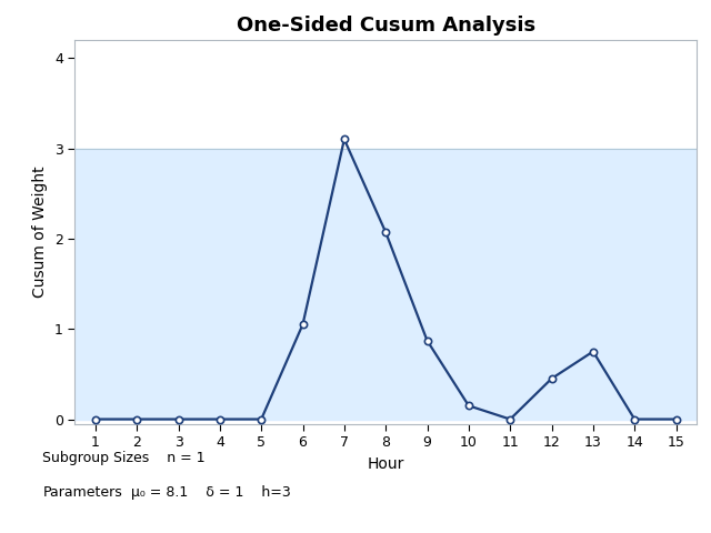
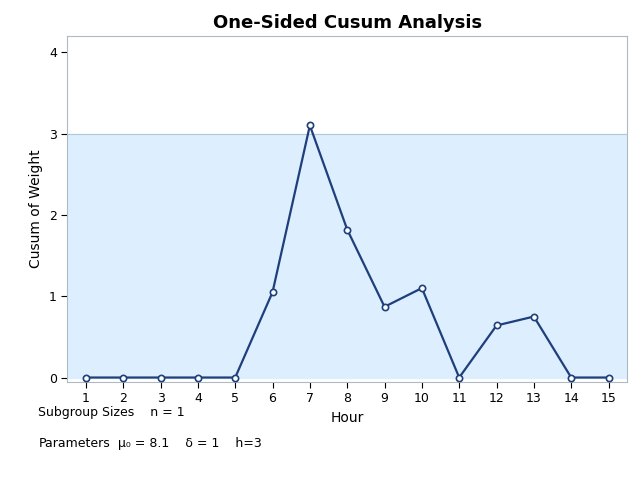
8: 2.07 -> 1.82
10: 0.15 -> 1.10
12: 0.45 -> 0.64
